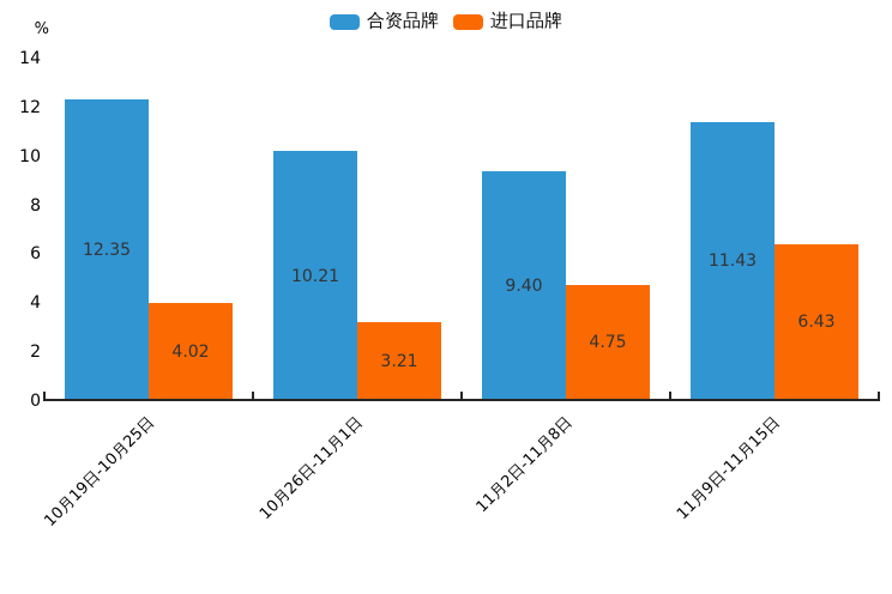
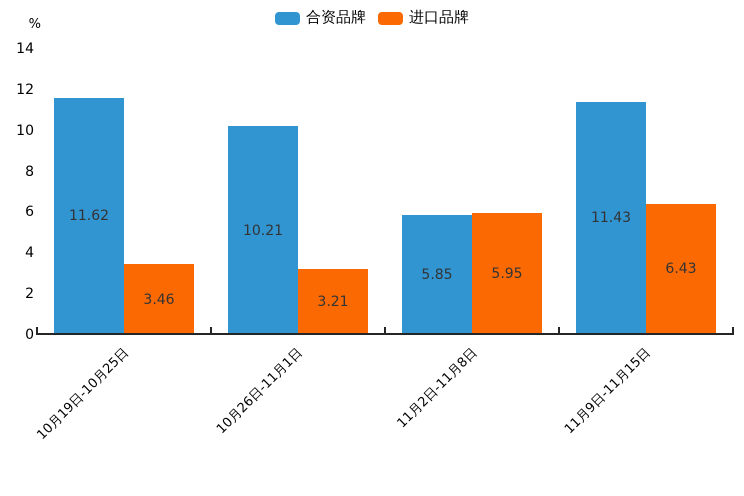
合资品牌/10月19日-10月25日: 12.35 -> 11.62
进口品牌/10月19日-10月25日: 4.02 -> 3.46
合资品牌/11月2日-11月8日: 9.40 -> 5.85
进口品牌/11月2日-11月8日: 4.75 -> 5.95
